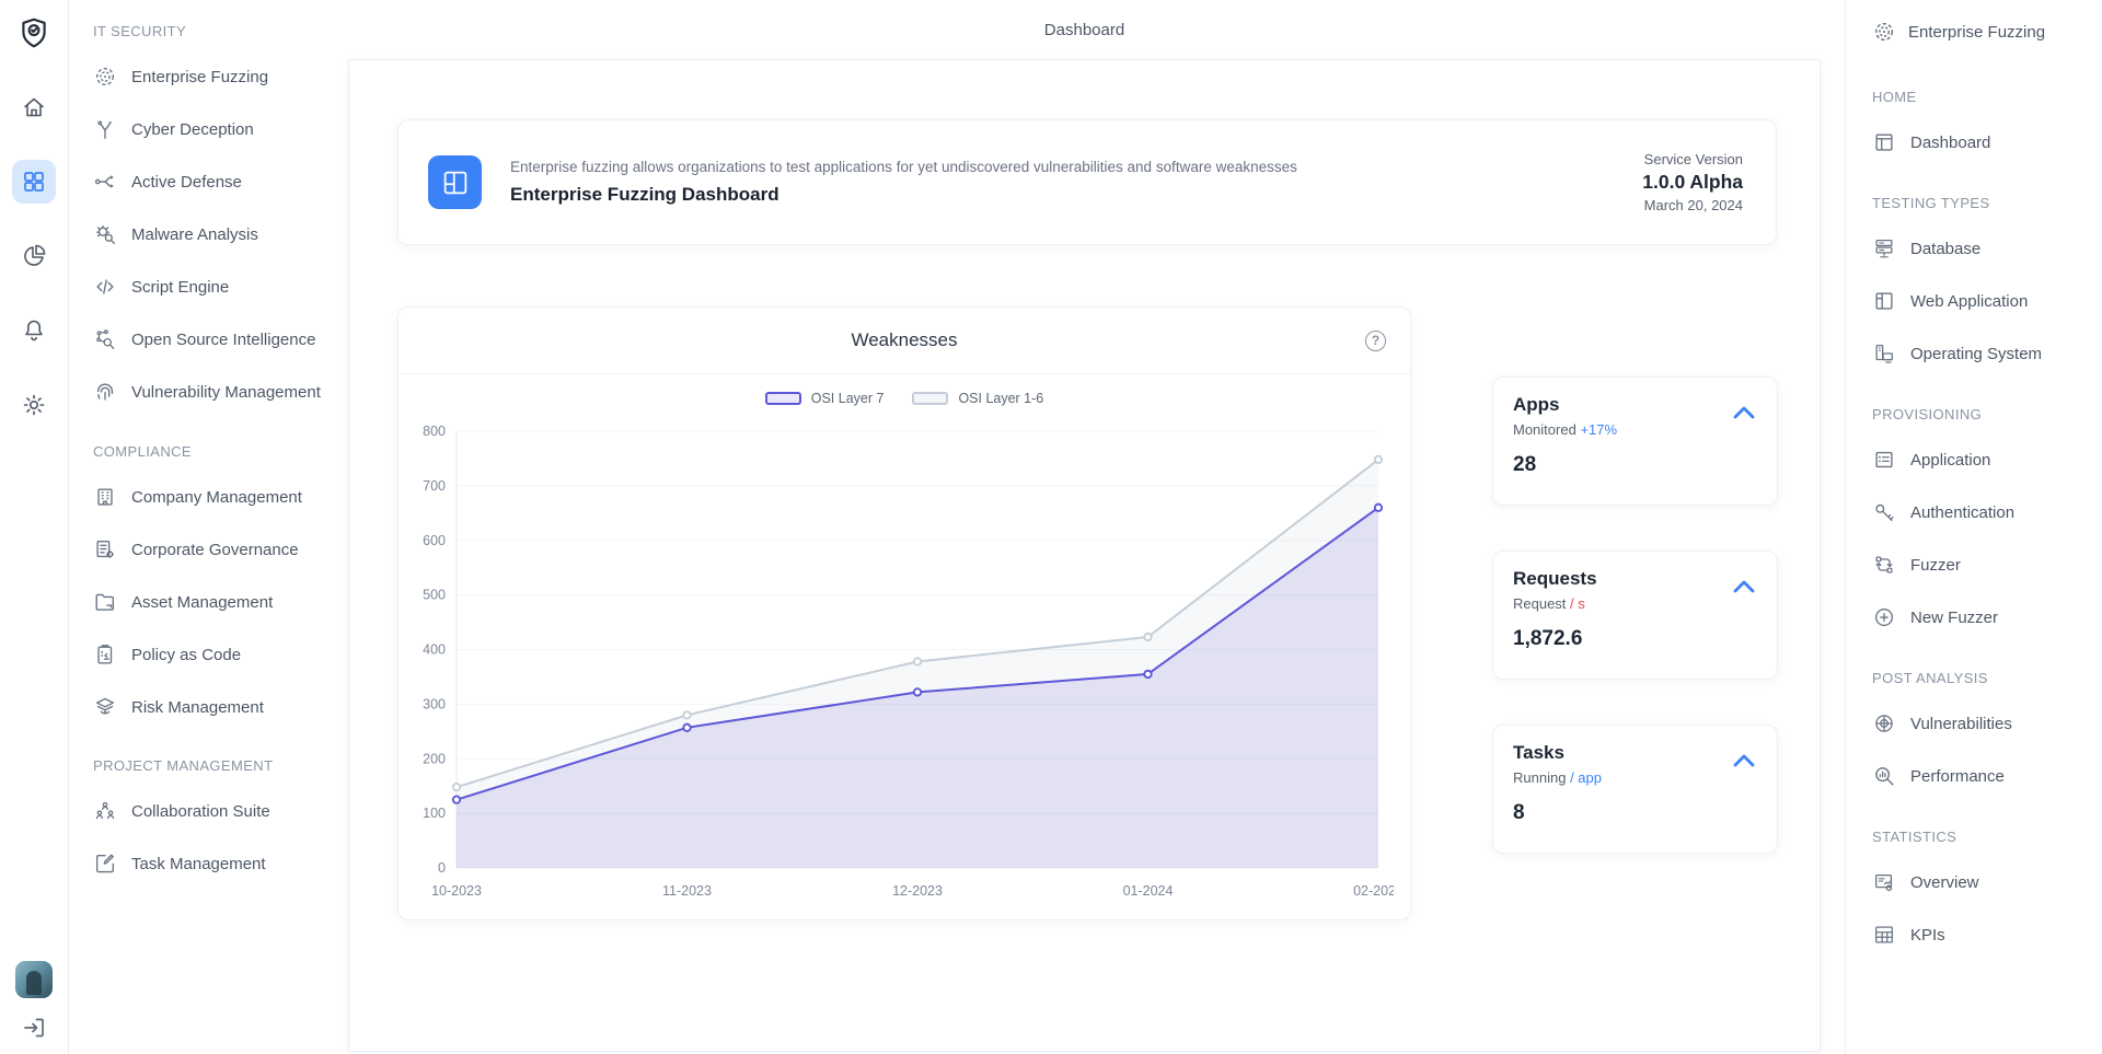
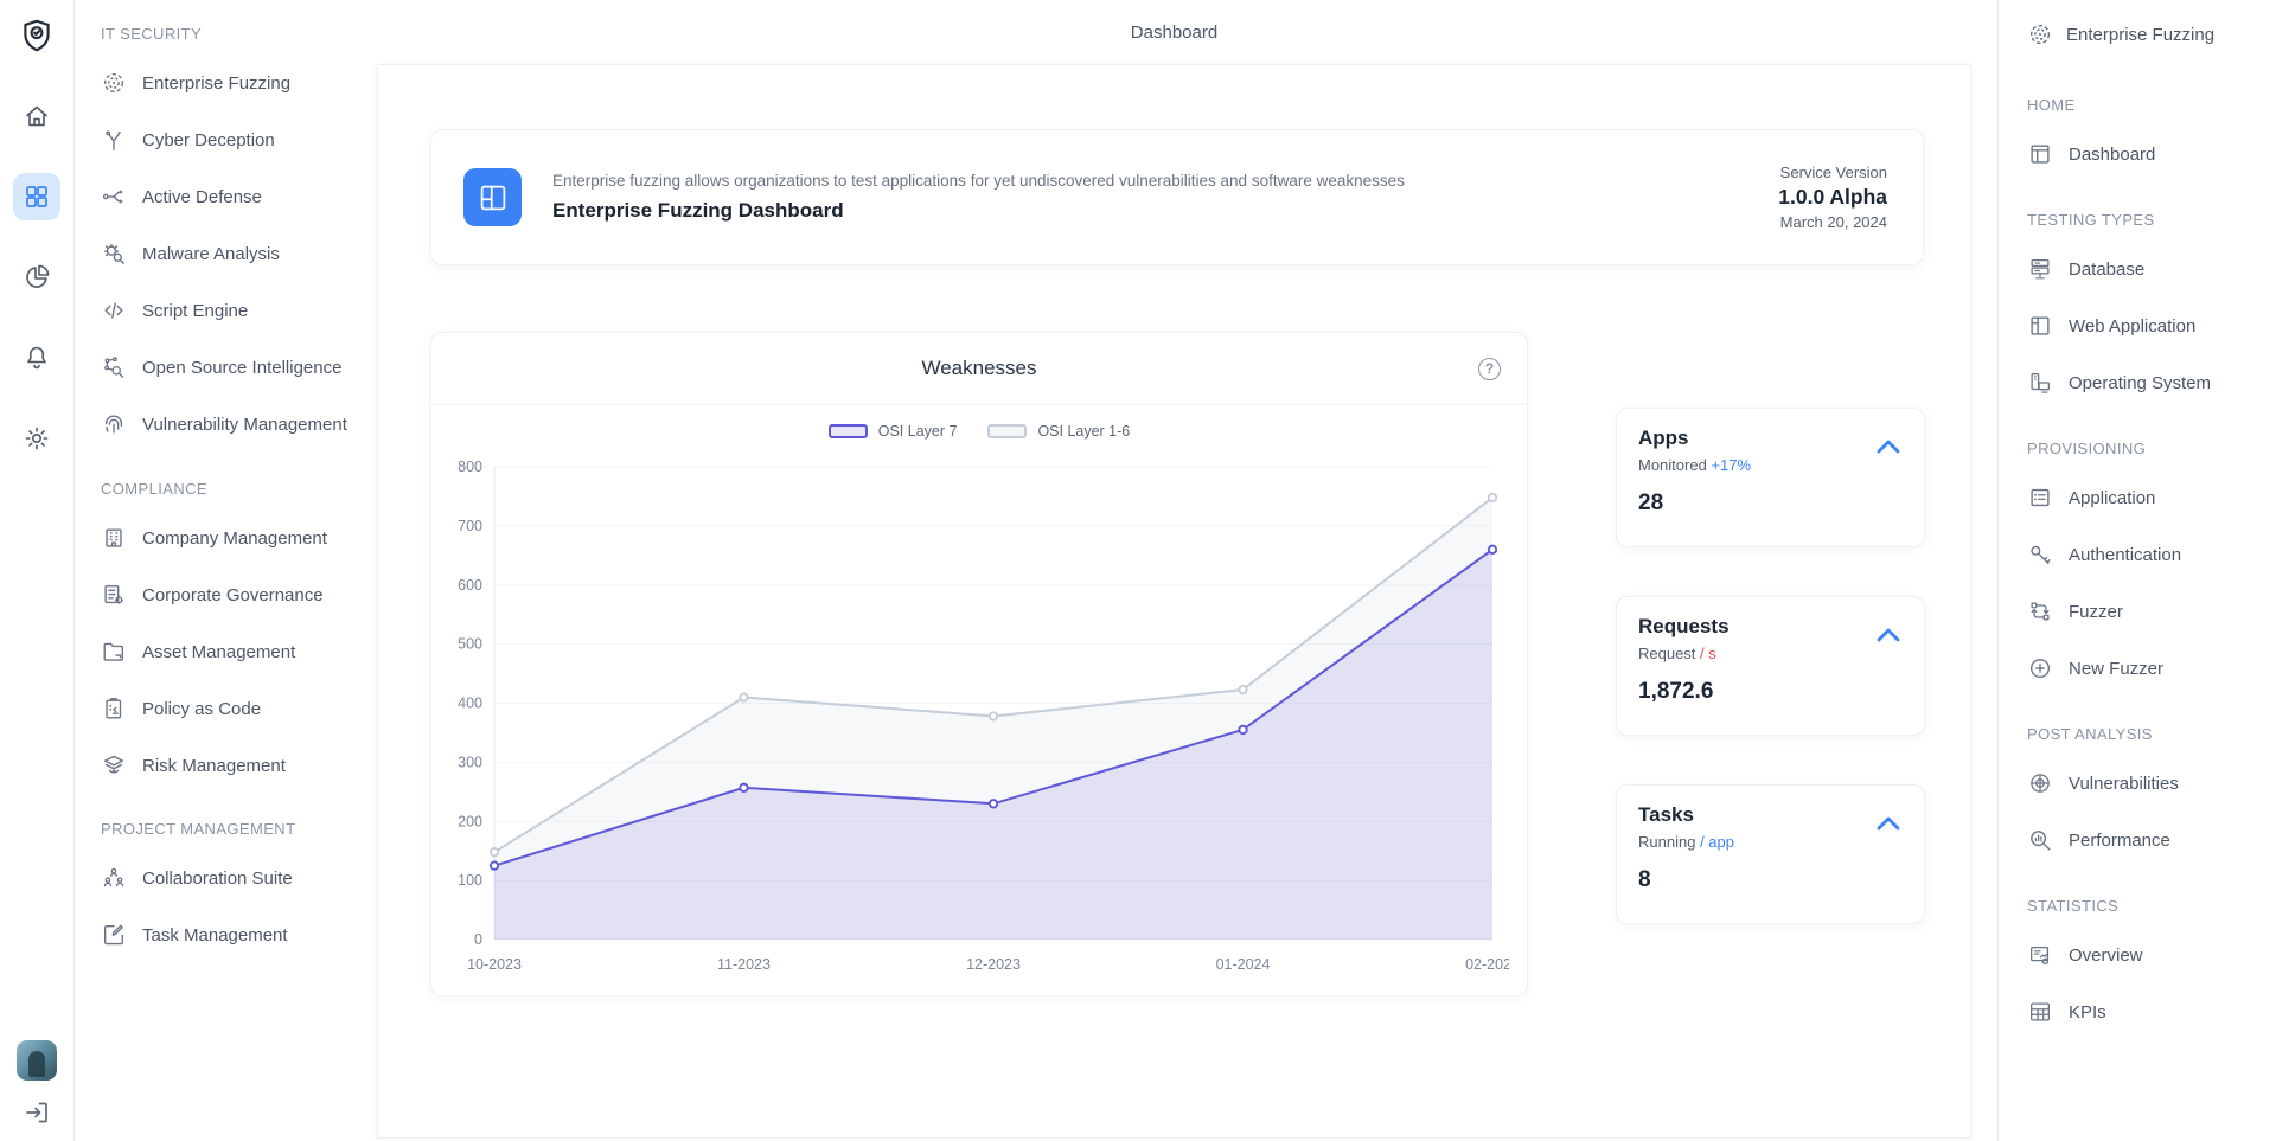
OSI Layer 1-6/11-2023: 280 -> 410
OSI Layer 7/12-2023: 320 -> 230
